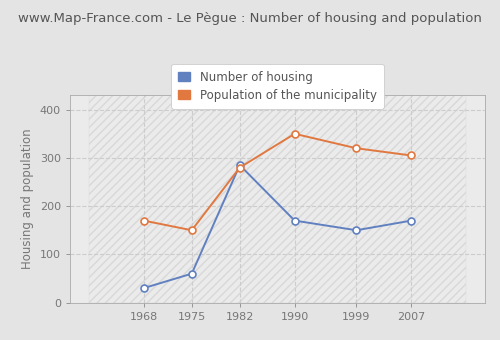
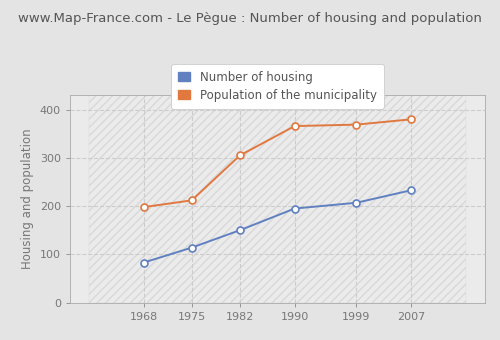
Number of housing/1968: 30 -> 83
Population of the municipality/1968: 170 -> 198
Number of housing/1975: 60 -> 114
Population of the municipality/1975: 150 -> 212
Number of housing/1982: 285 -> 150
Population of the municipality/1982: 280 -> 305
Number of housing/1990: 170 -> 195
Population of the municipality/1990: 350 -> 366
Number of housing/1999: 150 -> 207
Population of the municipality/1999: 320 -> 369
Number of housing/2007: 170 -> 233
Population of the municipality/2007: 305 -> 380
